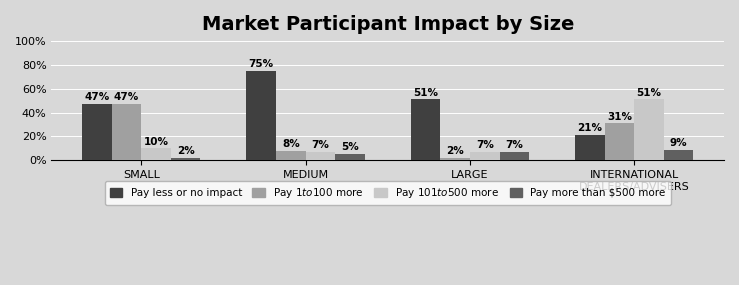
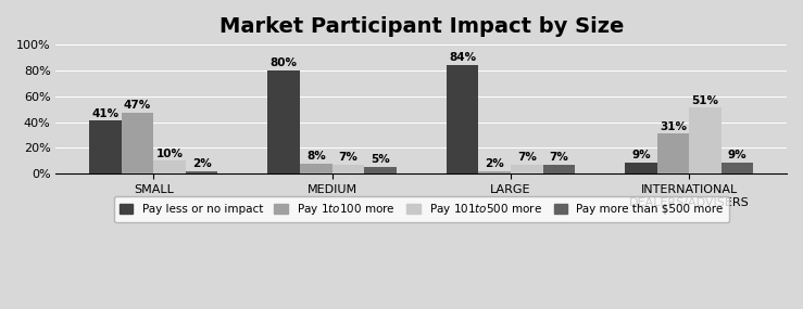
Pay less or no impact/SMALL: 47% -> 41%
Pay less or no impact/MEDIUM: 75% -> 80%
Pay less or no impact/LARGE: 51% -> 84%
Pay less or no impact/INTERNATIONAL DEALERS/ADVISERS: 21% -> 9%
